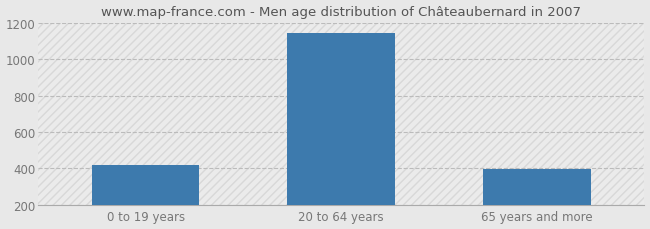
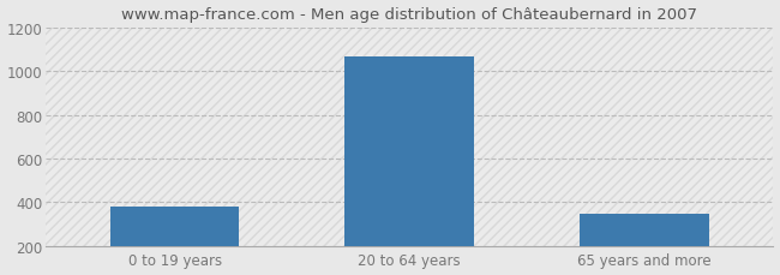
0 to 19 years: 420 -> 380
20 to 64 years: 1140 -> 1070
65 years and more: 400 -> 350
